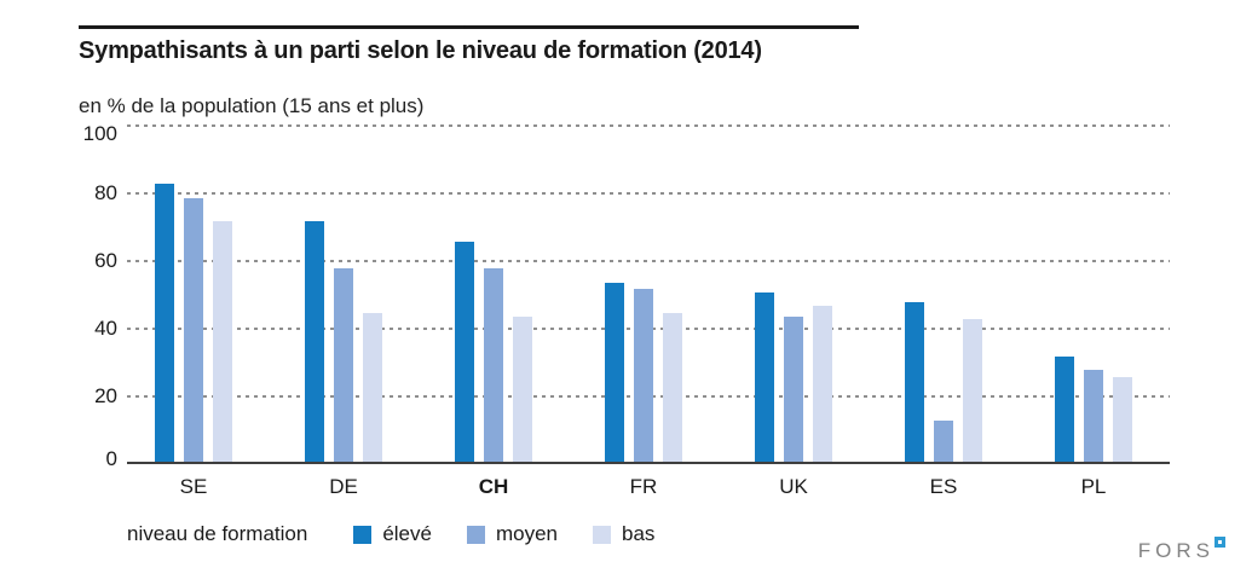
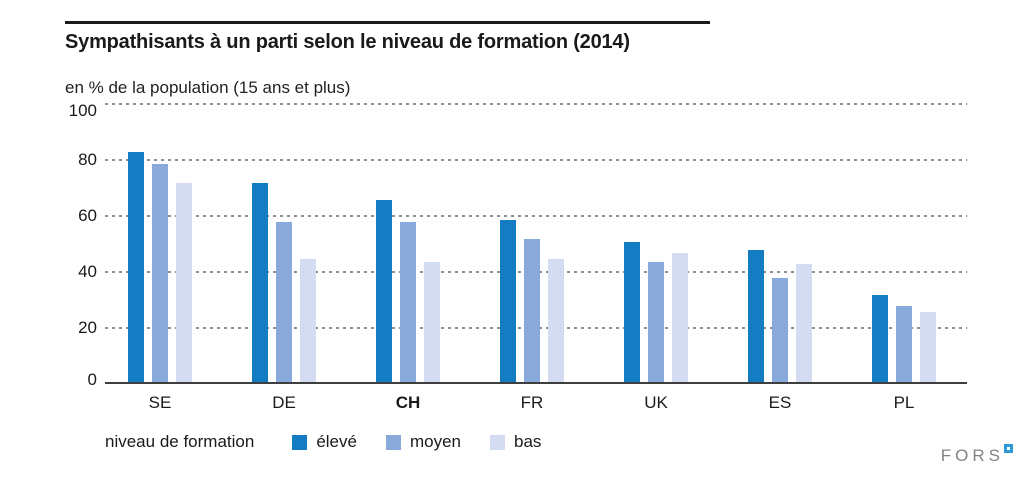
élevé/FR: 53 -> 58
moyen/ES: 12 -> 37
